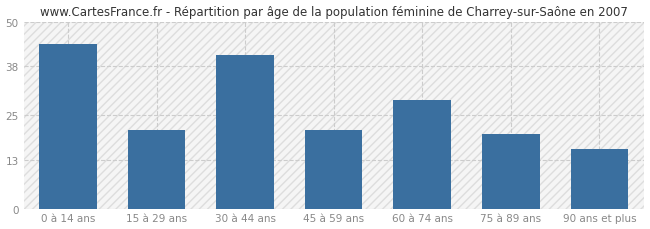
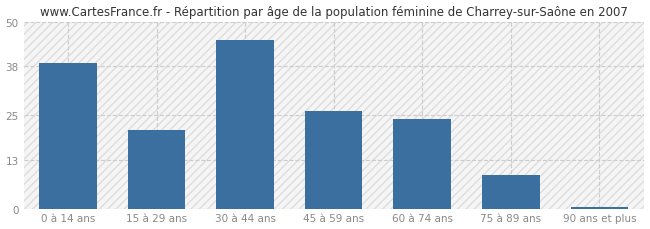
0 à 14 ans: 44.0 -> 39.0
30 à 44 ans: 41.0 -> 45.0
45 à 59 ans: 21.0 -> 26.0
60 à 74 ans: 29.0 -> 24.0
75 à 89 ans: 20.0 -> 9.0
90 ans et plus: 16.0 -> 0.5
